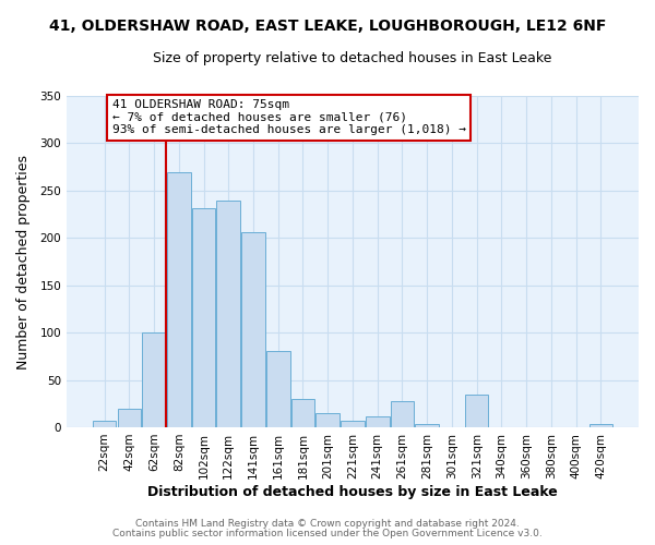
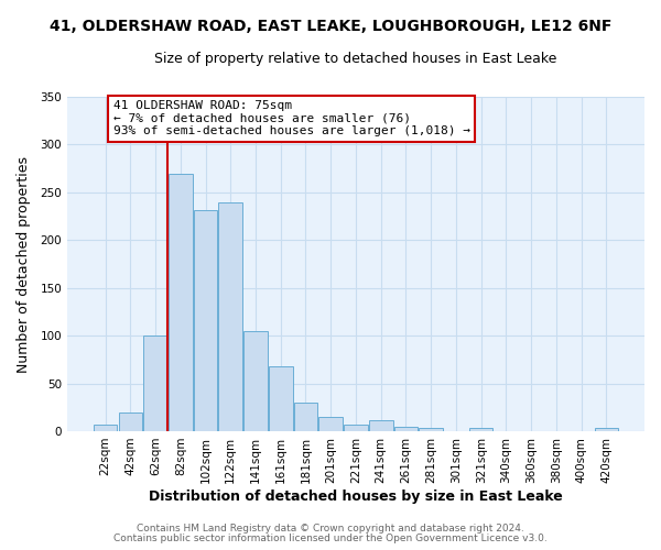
141sqm: 206 -> 105
161sqm: 80 -> 68
261sqm: 28 -> 4
321sqm: 34 -> 3
